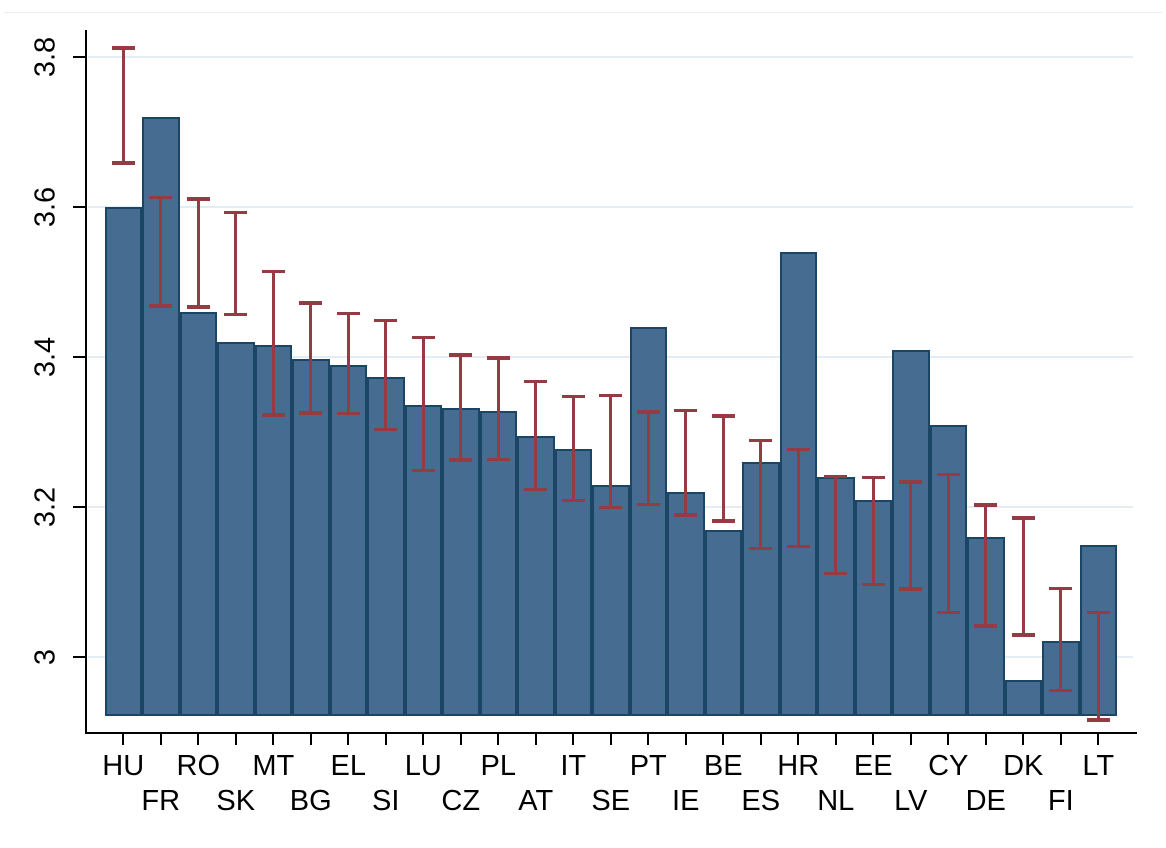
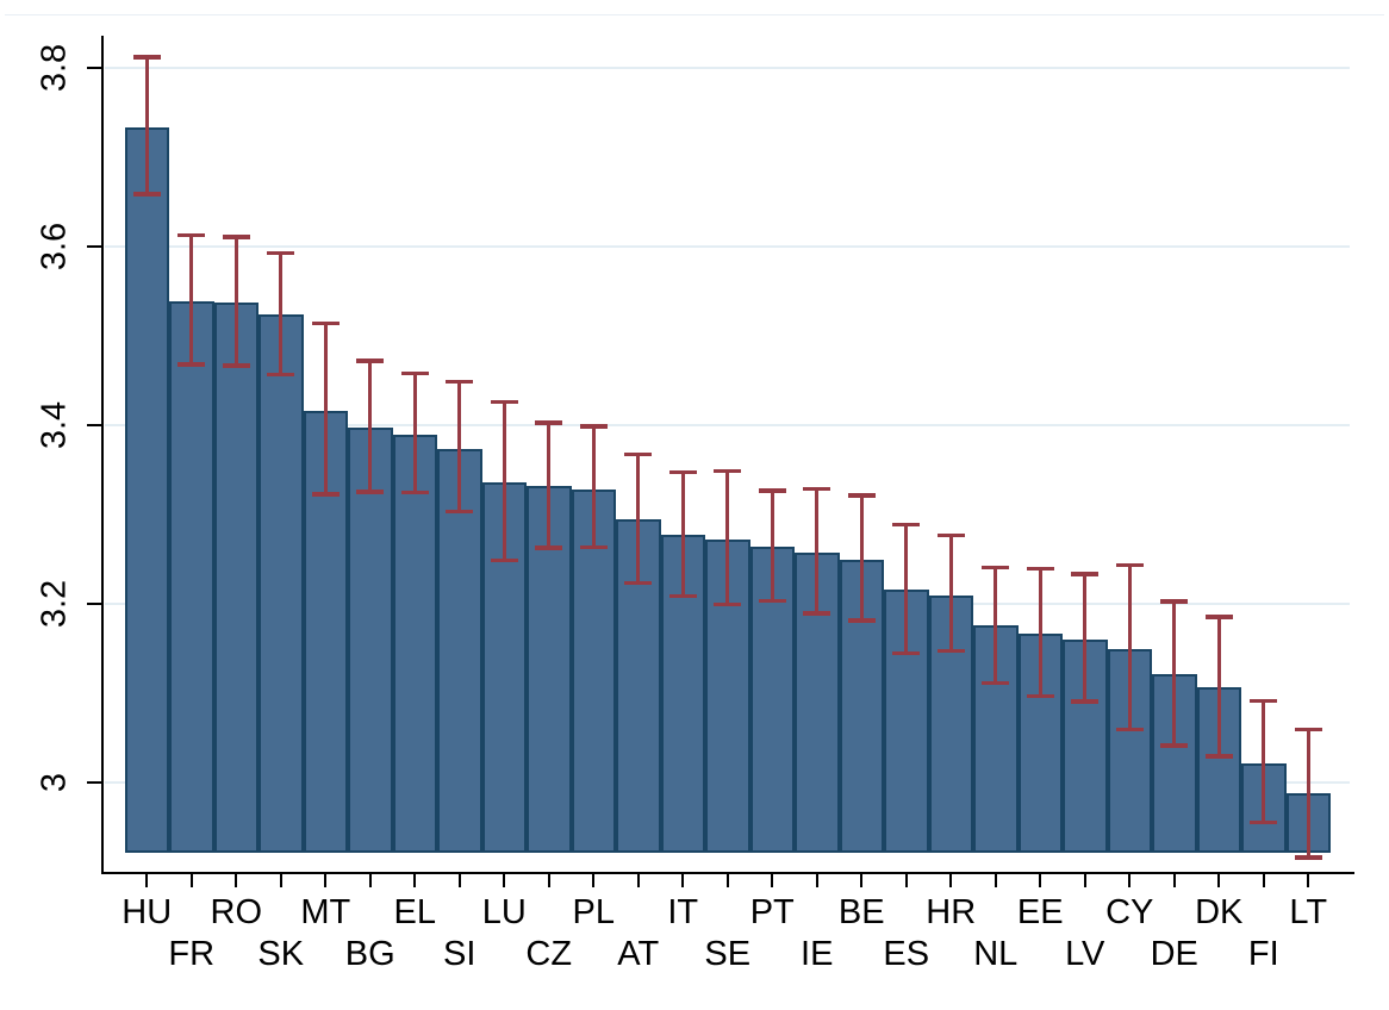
HU: 3.60 -> 3.73
FR: 3.72 -> 3.54
RO: 3.46 -> 3.54
SK: 3.42 -> 3.52
SE: 3.23 -> 3.27
PT: 3.44 -> 3.27
IE: 3.22 -> 3.26
BE: 3.17 -> 3.25
ES: 3.26 -> 3.22
HR: 3.54 -> 3.21
NL: 3.24 -> 3.18
EE: 3.21 -> 3.17
LV: 3.41 -> 3.16
CY: 3.31 -> 3.15
DE: 3.16 -> 3.12
DK: 2.97 -> 3.11
LT: 3.15 -> 2.99
